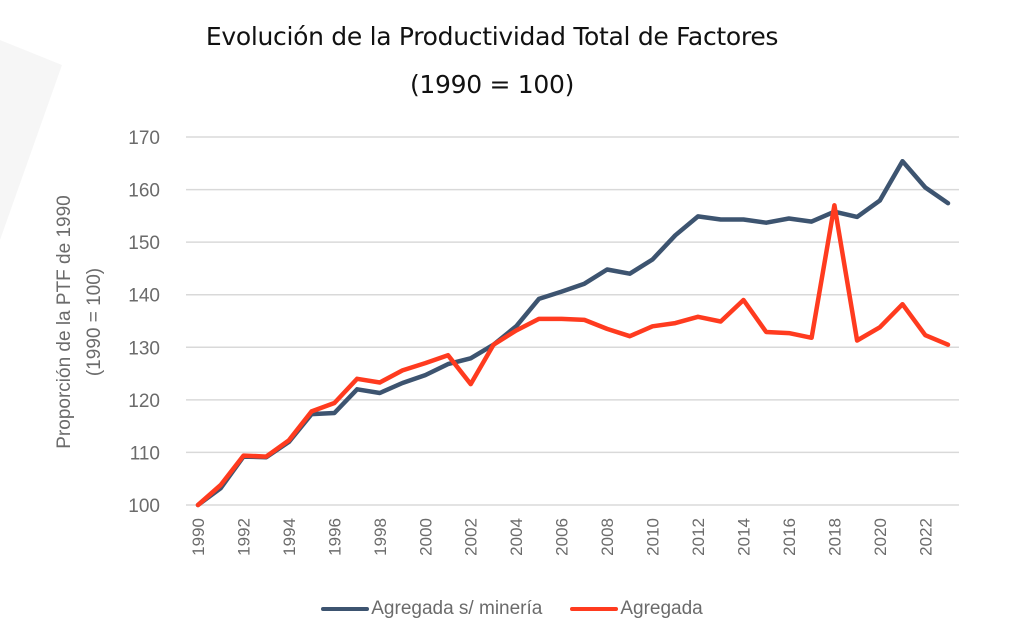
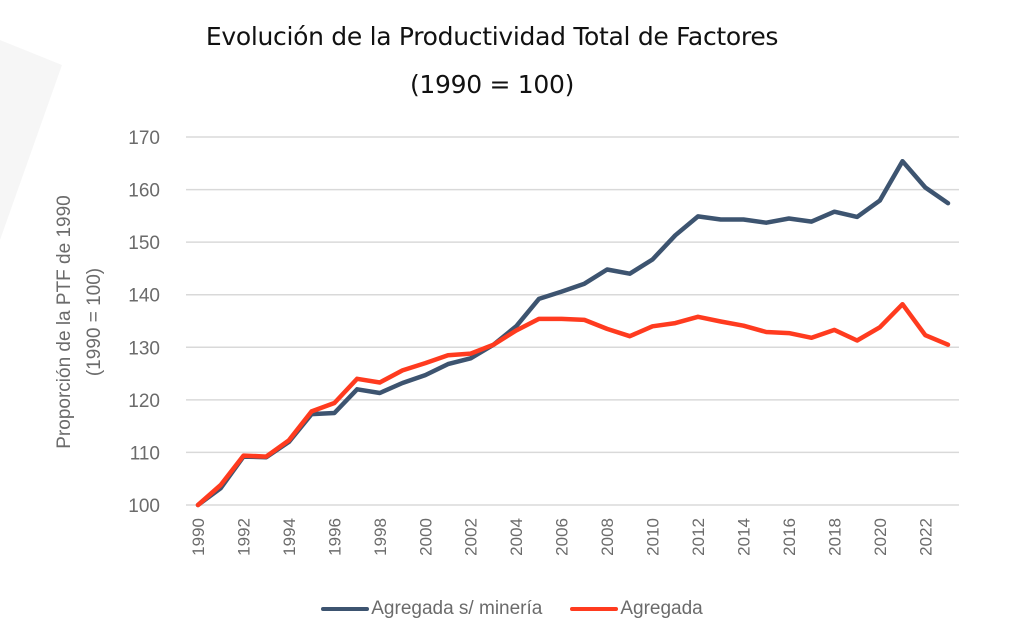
Agregada/2002: 123 -> 129
Agregada/2014: 139 -> 134
Agregada/2018: 157 -> 133
